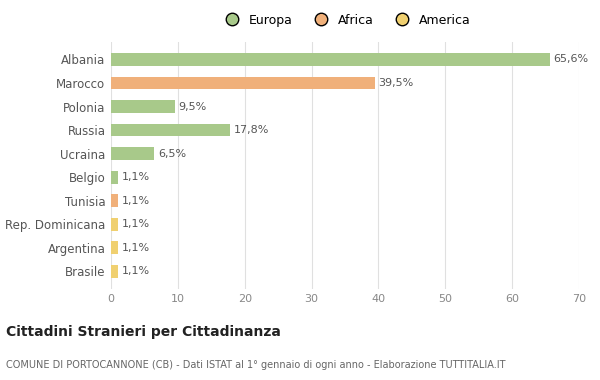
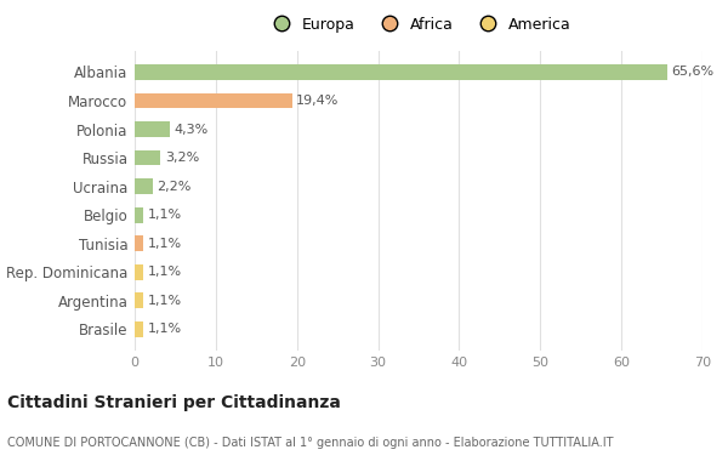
Marocco: 39,5% -> 19,4%
Polonia: 9,5% -> 4,3%
Russia: 17,8% -> 3,2%
Ucraina: 6,5% -> 2,2%
